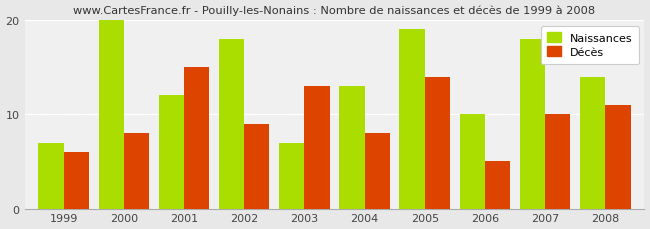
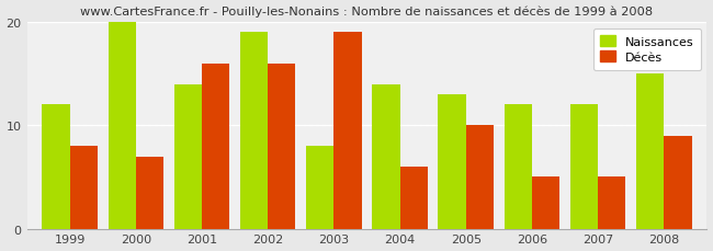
Naissances/1999: 7 -> 12
Décès/1999: 6 -> 8
Décès/2000: 8 -> 7
Naissances/2001: 12 -> 14
Décès/2001: 15 -> 16
Naissances/2002: 18 -> 19
Décès/2002: 9 -> 16
Naissances/2003: 7 -> 8
Décès/2003: 13 -> 19
Naissances/2004: 13 -> 14
Décès/2004: 8 -> 6
Naissances/2005: 19 -> 13
Décès/2005: 14 -> 10
Naissances/2006: 10 -> 12
Naissances/2007: 18 -> 12
Décès/2007: 10 -> 5
Naissances/2008: 14 -> 15
Décès/2008: 11 -> 9
